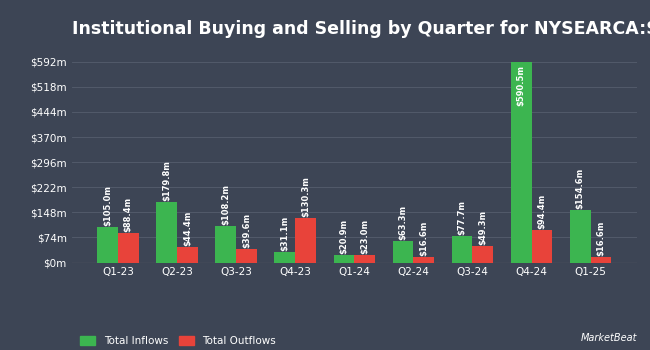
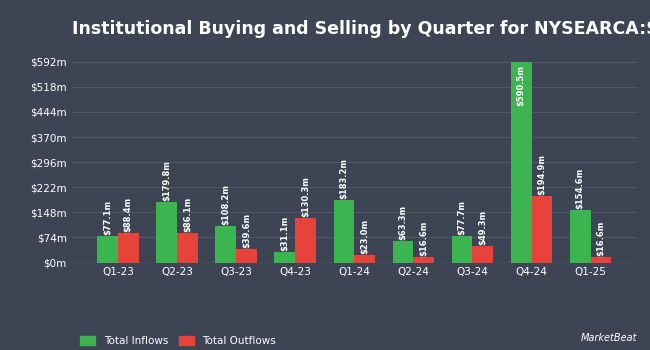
Total Inflows/Q1-23: $105.0m -> $77.1m
Total Outflows/Q2-23: $44.4m -> $86.1m
Total Inflows/Q1-24: $20.9m -> $183.2m
Total Outflows/Q4-24: $94.4m -> $194.9m
